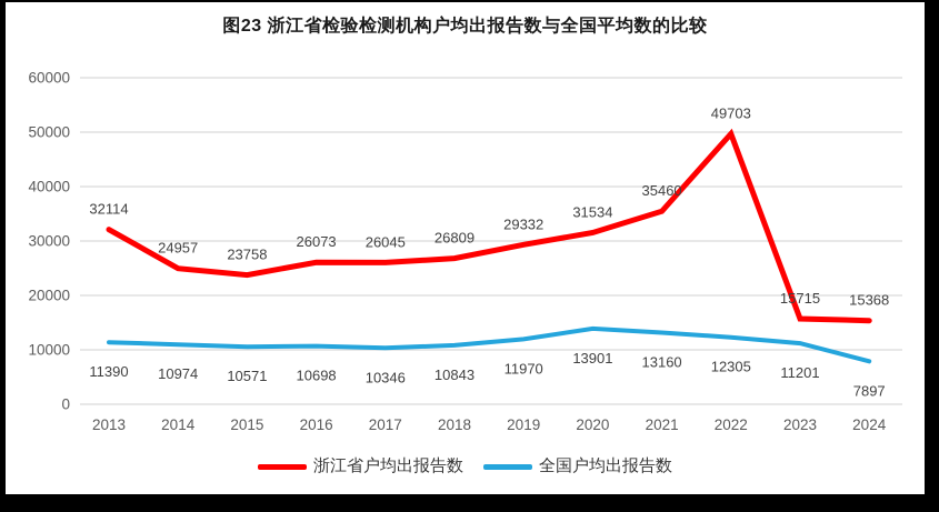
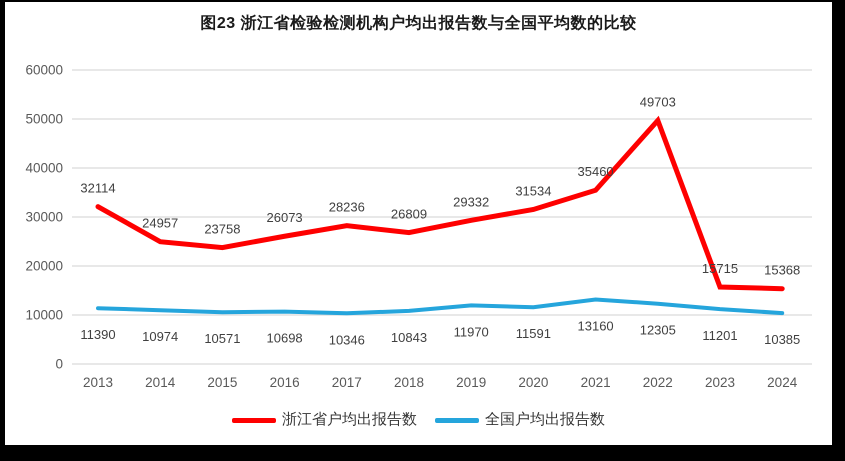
浙江省户均出报告数/2017: 26045 -> 28236
全国户均出报告数/2020: 13901 -> 11591
全国户均出报告数/2024: 7897 -> 10385
